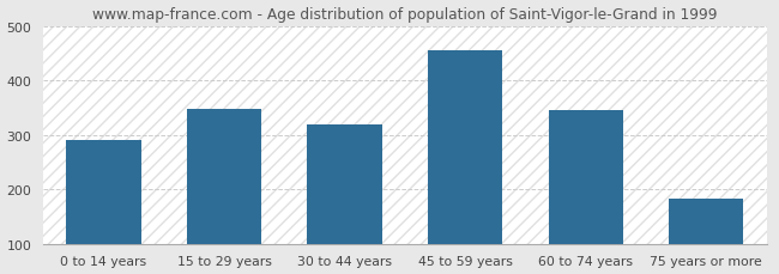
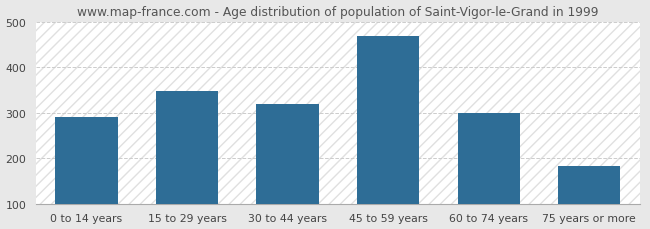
45 to 59 years: 455 -> 468
60 to 74 years: 345 -> 300
